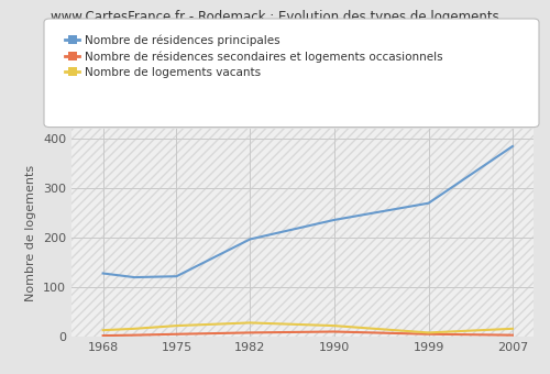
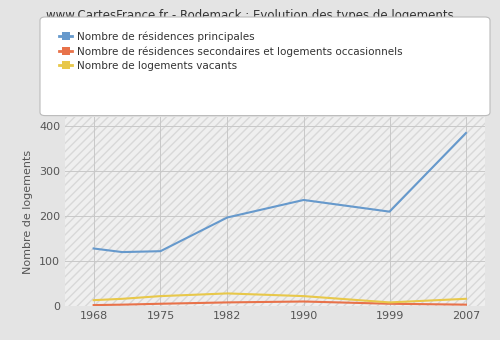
Nombre de résidences principales/1999: 270 -> 210
